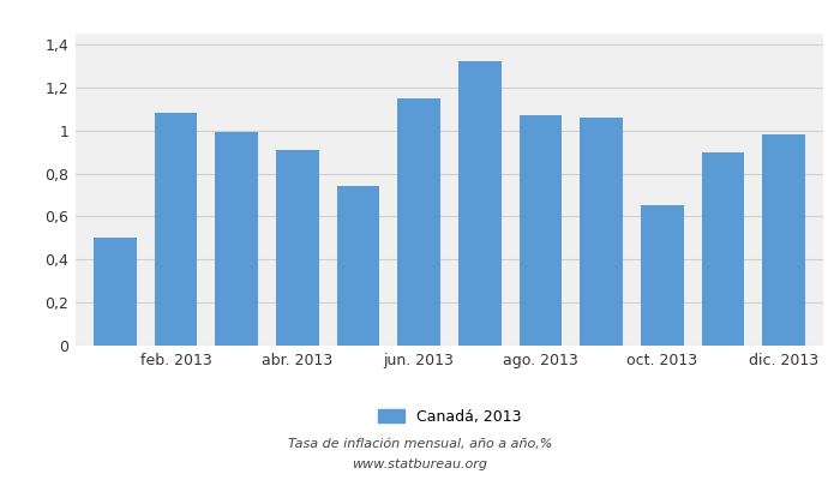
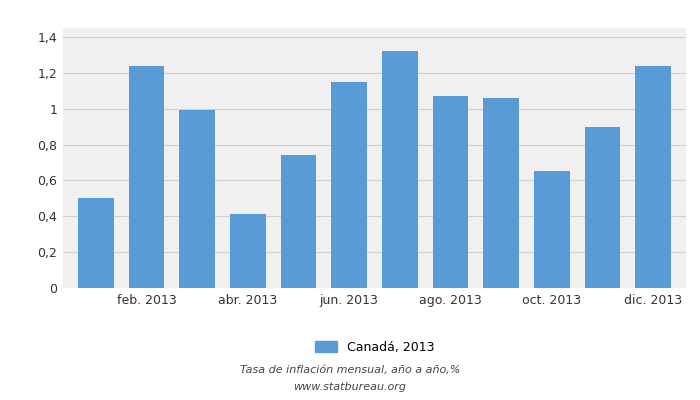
feb. 2013: 1,08 -> 1,24
abr. 2013: 0,91 -> 0,41
dic. 2013: 0,98 -> 1,24
